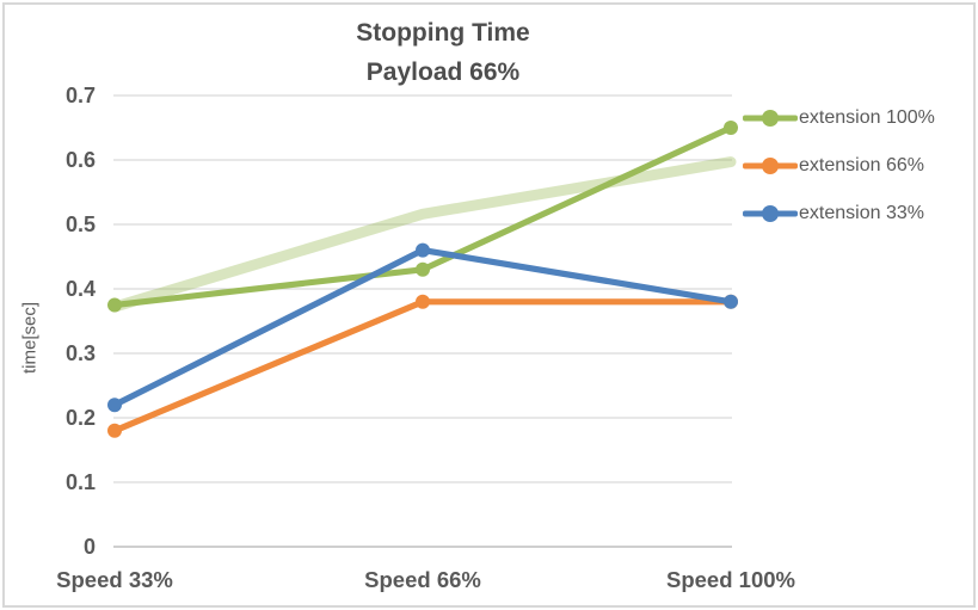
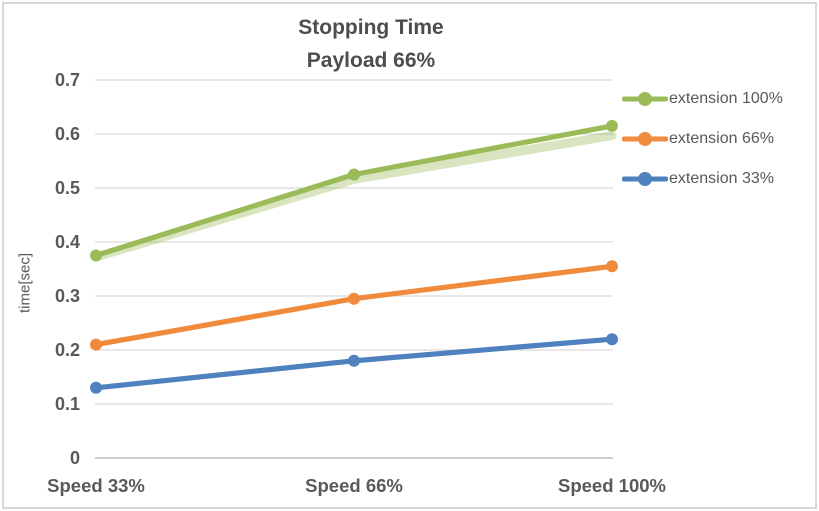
extension 66%/Speed 33%: 0.18 -> 0.21
extension 33%/Speed 33%: 0.22 -> 0.13
extension 100%/Speed 66%: 0.43 -> 0.53
extension 66%/Speed 66%: 0.38 -> 0.29
extension 33%/Speed 66%: 0.46 -> 0.18
extension 100%/Speed 100%: 0.65 -> 0.61
extension 66%/Speed 100%: 0.38 -> 0.35
extension 33%/Speed 100%: 0.38 -> 0.22
